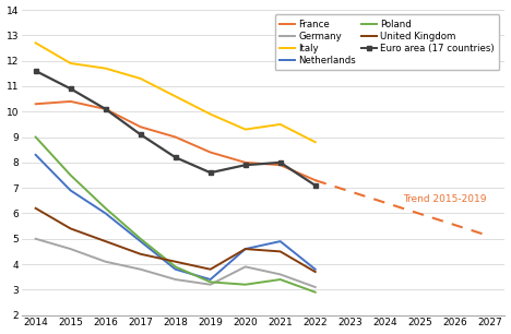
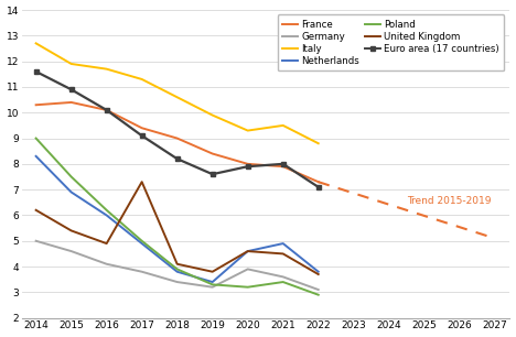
United Kingdom/2017: 4.4 -> 7.3
